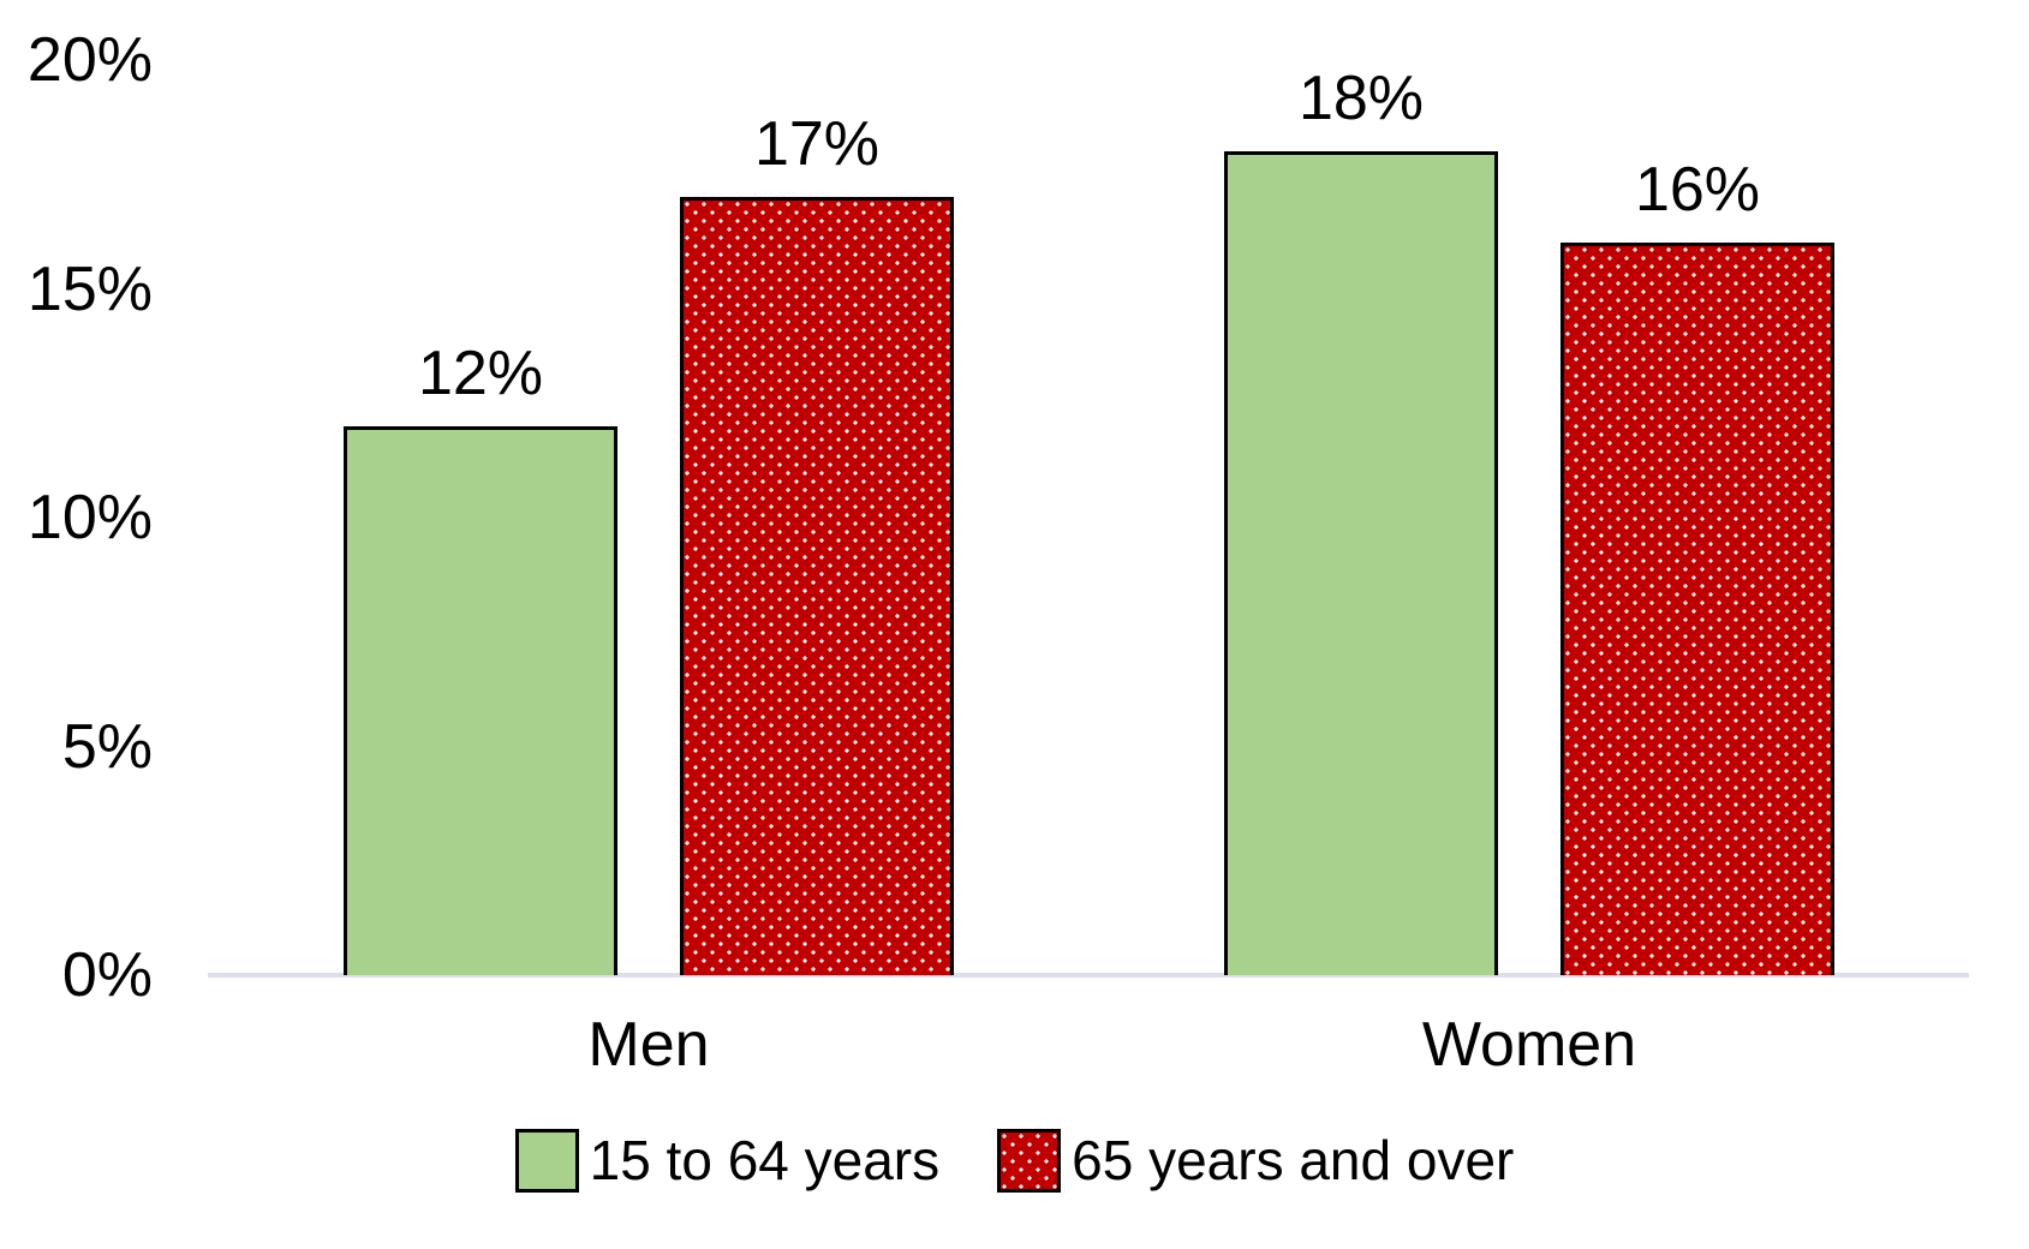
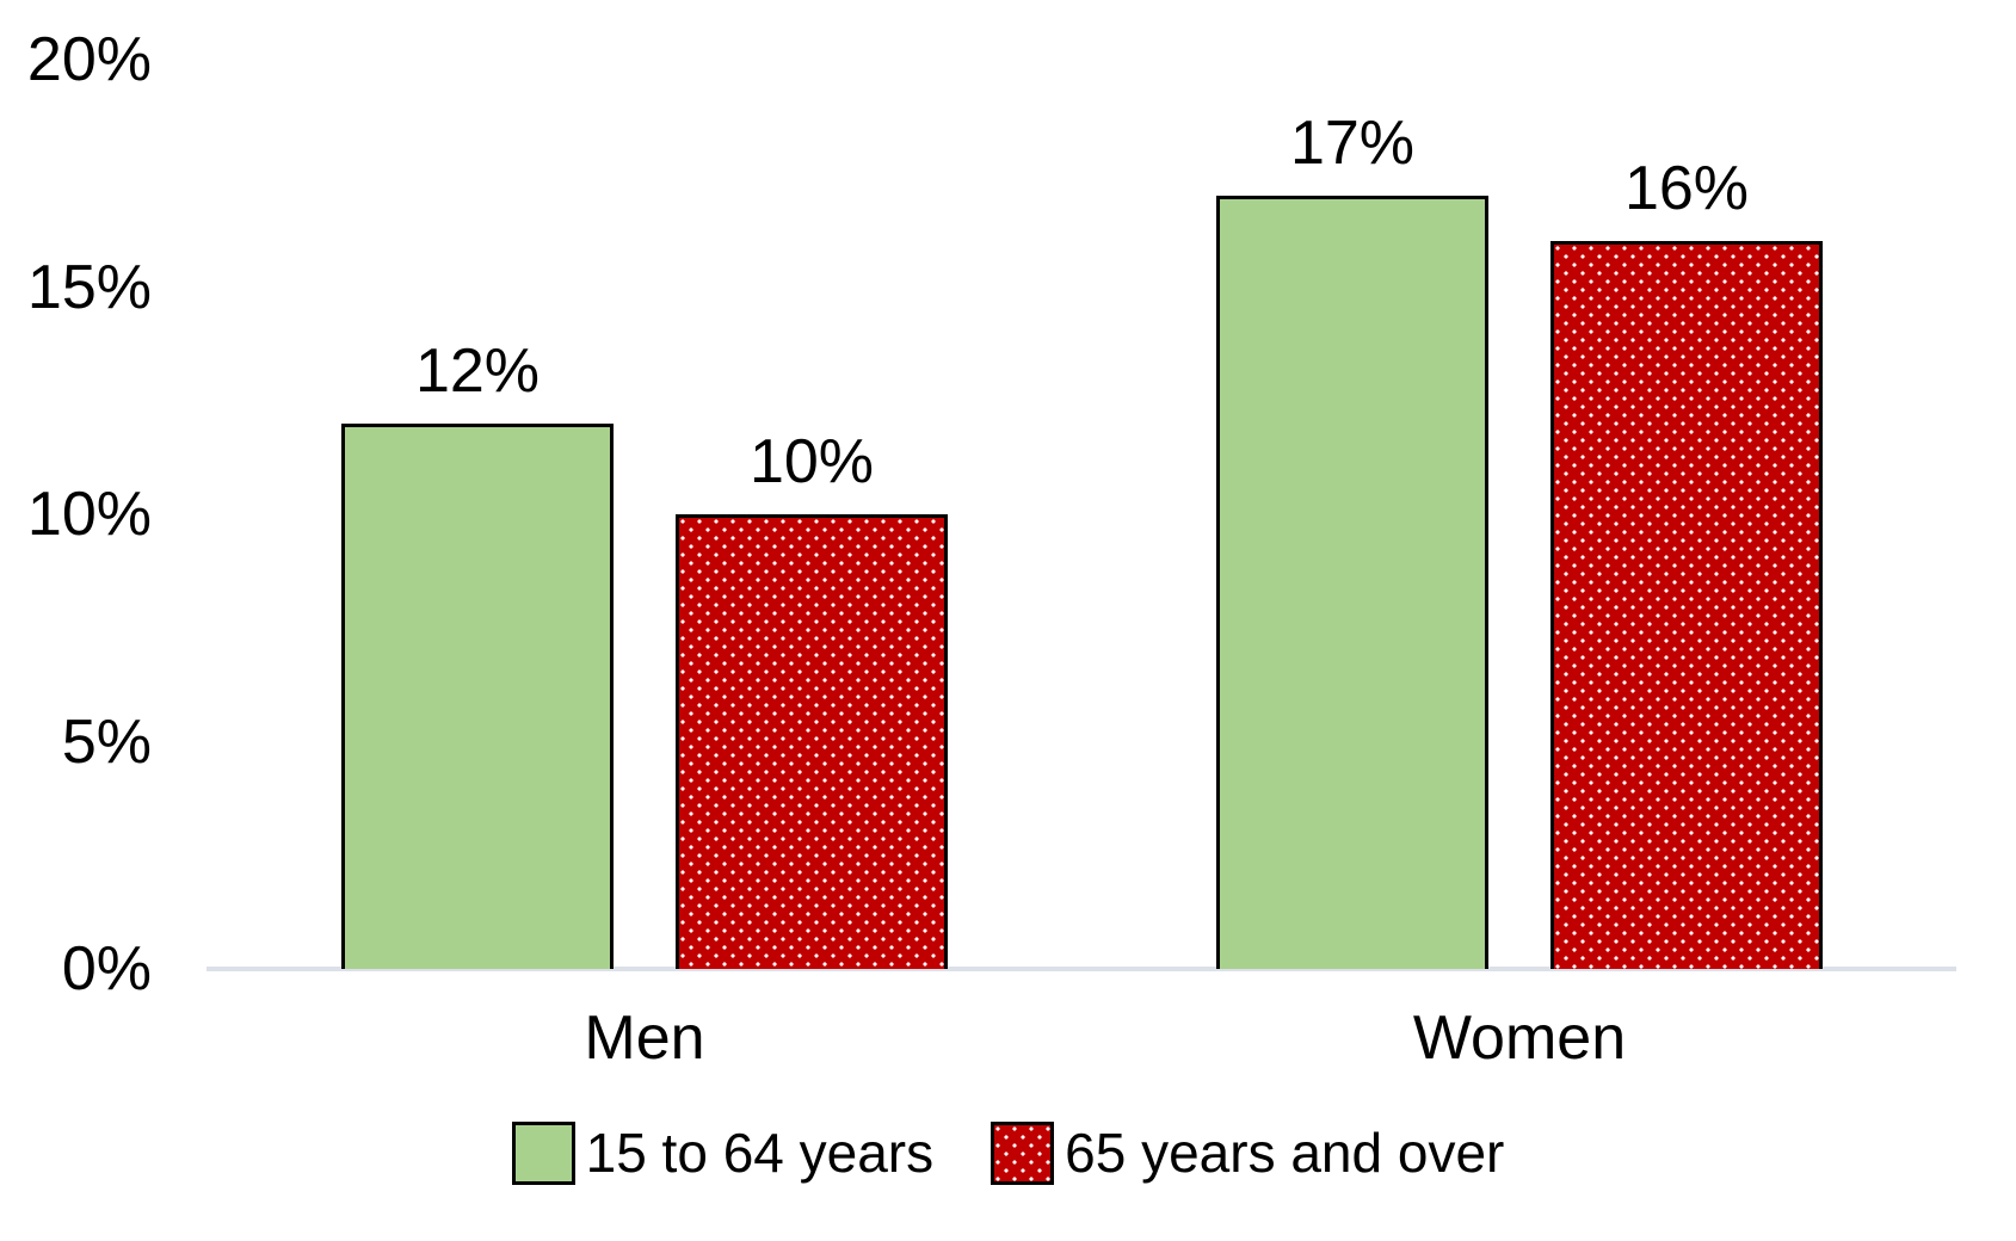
65 years and over/Men: 17% -> 10%
15 to 64 years/Women: 18% -> 17%
